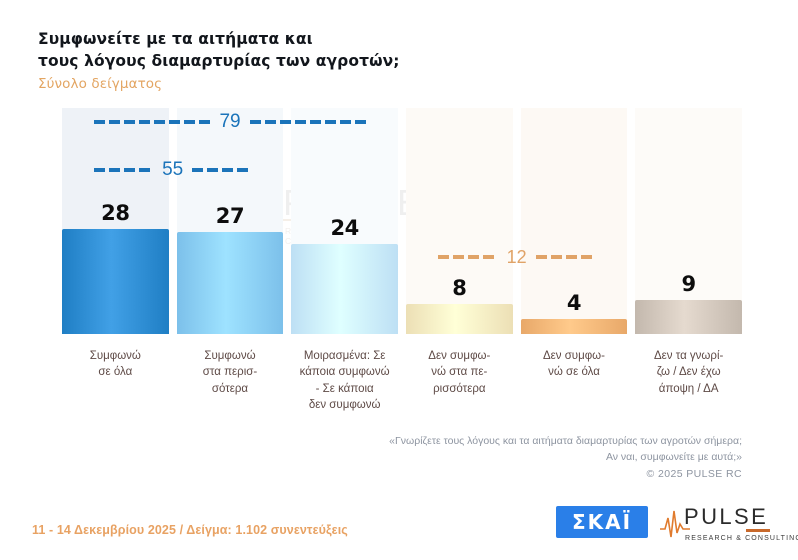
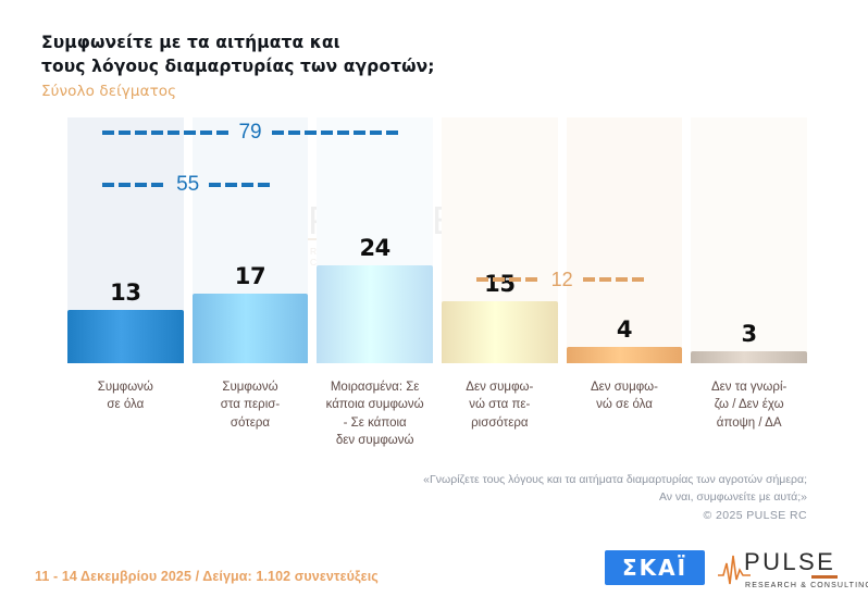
Συμφωνώ σε όλα: 28 -> 13
Συμφωνώ στα περισ- σότερα: 27 -> 17
Δεν συμφω- νώ στα πε- ρισσότερα: 8 -> 15
Δεν τα γνωρί- ζω / Δεν έχω άποψη / ΔΑ: 9 -> 3
